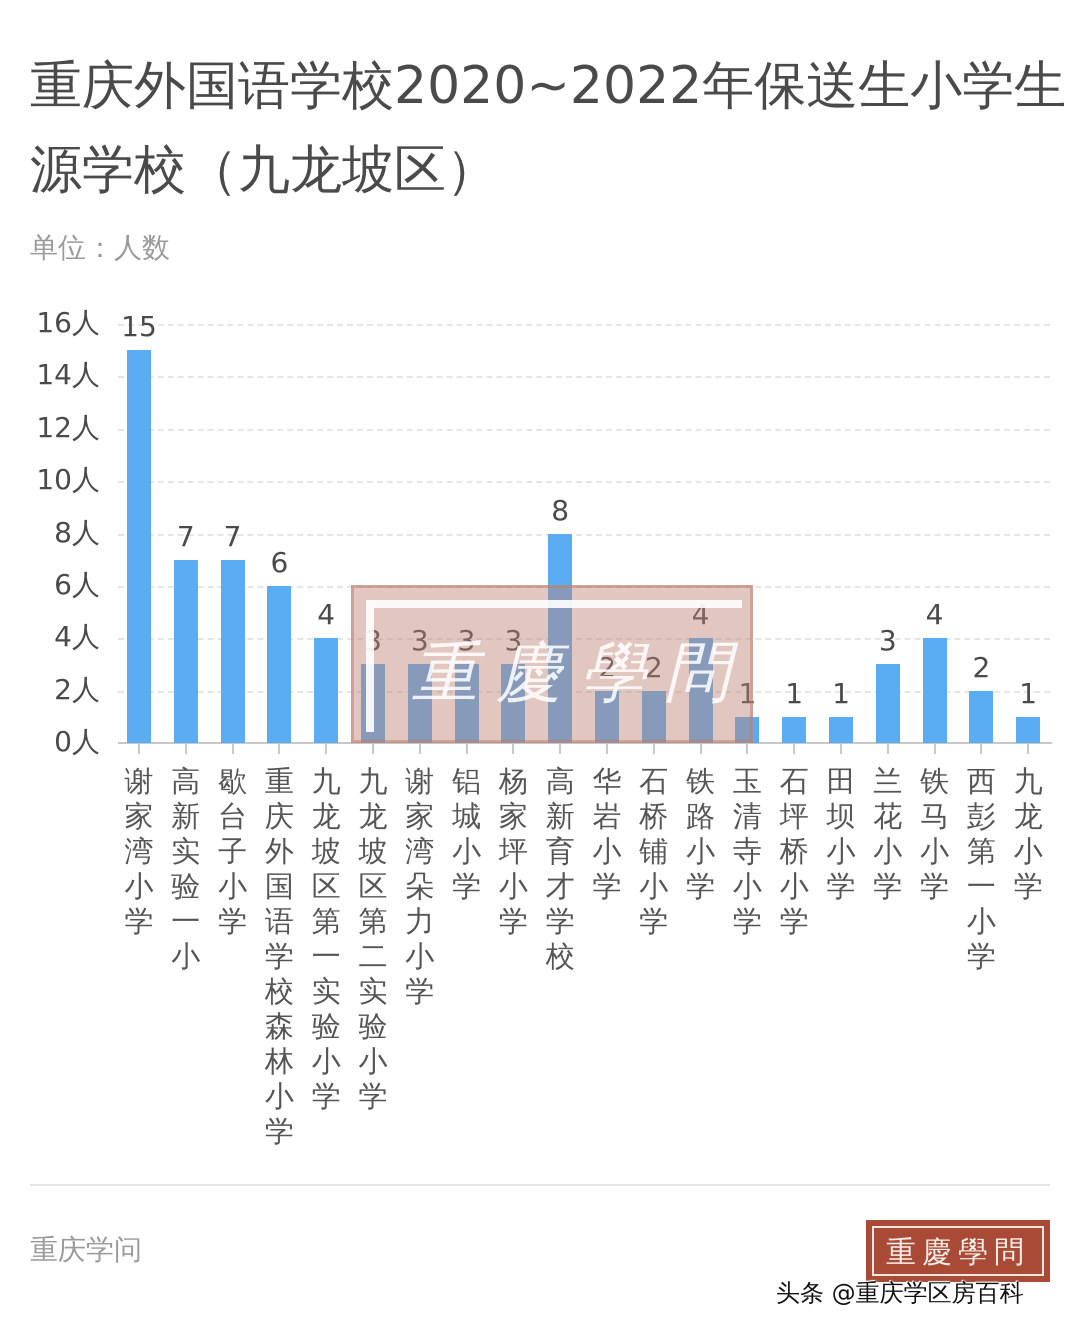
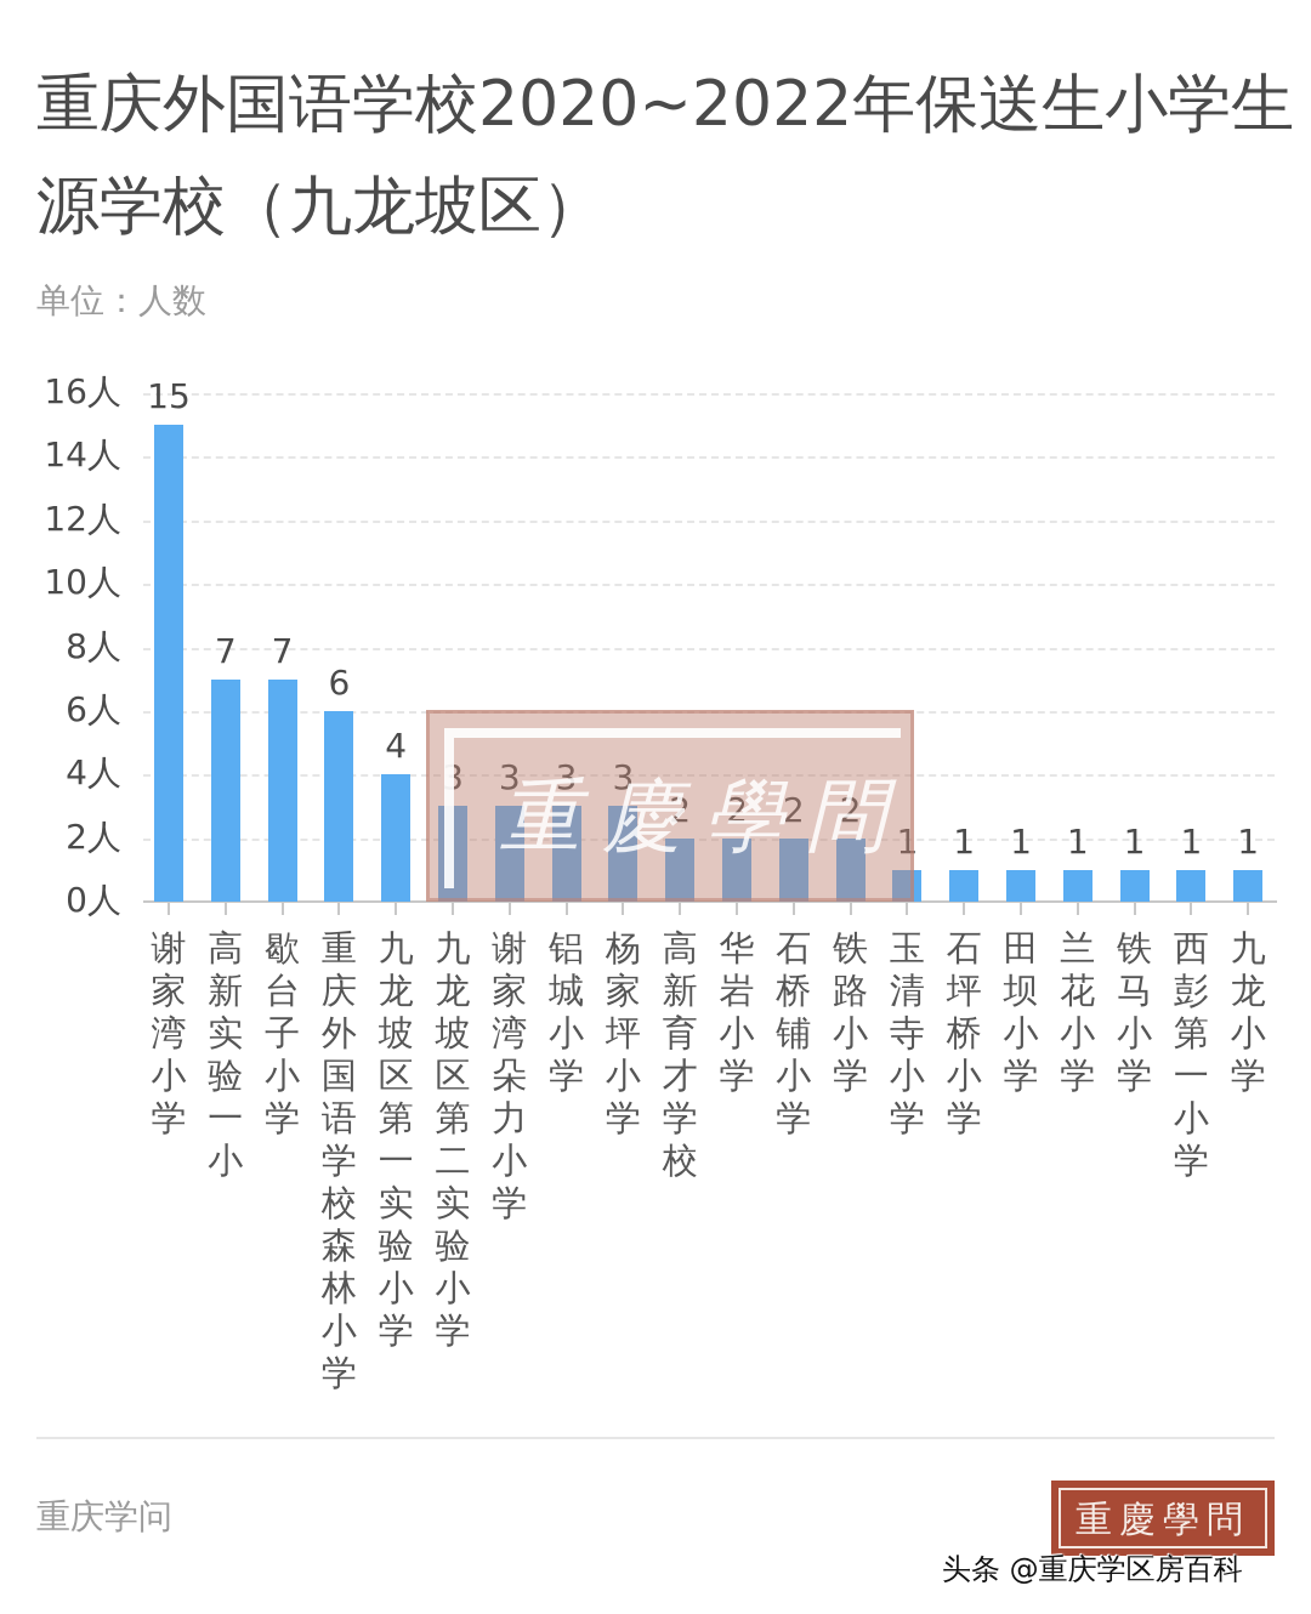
高新育才学校: 8 -> 2
铁路小学: 4 -> 2
兰花小学: 3 -> 1
铁马小学: 4 -> 1
西彭第一小学: 2 -> 1
